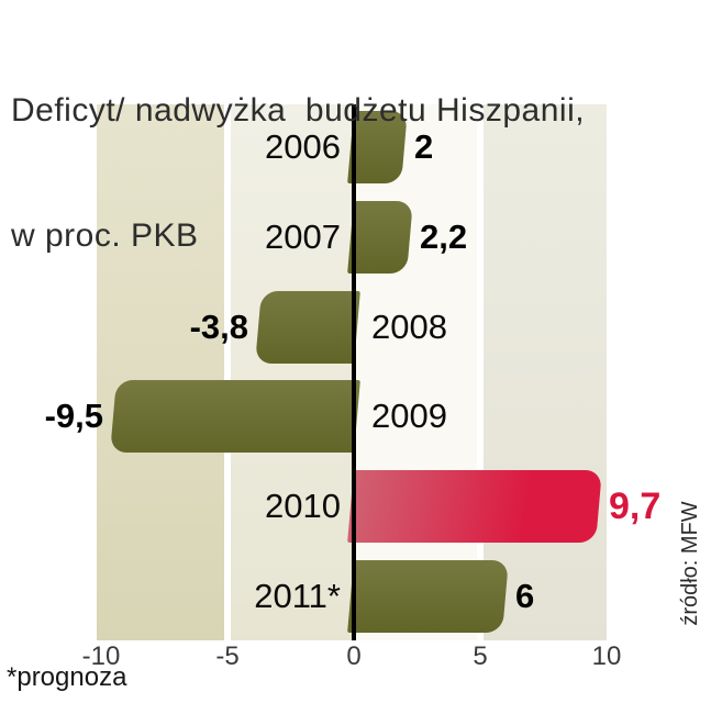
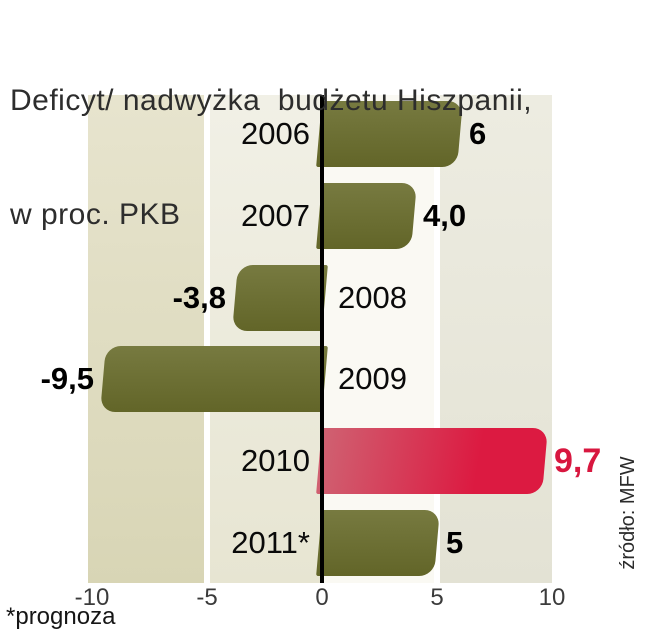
2006: 2 -> 6
2007: 2,2 -> 4,0
2011*: 6 -> 5
